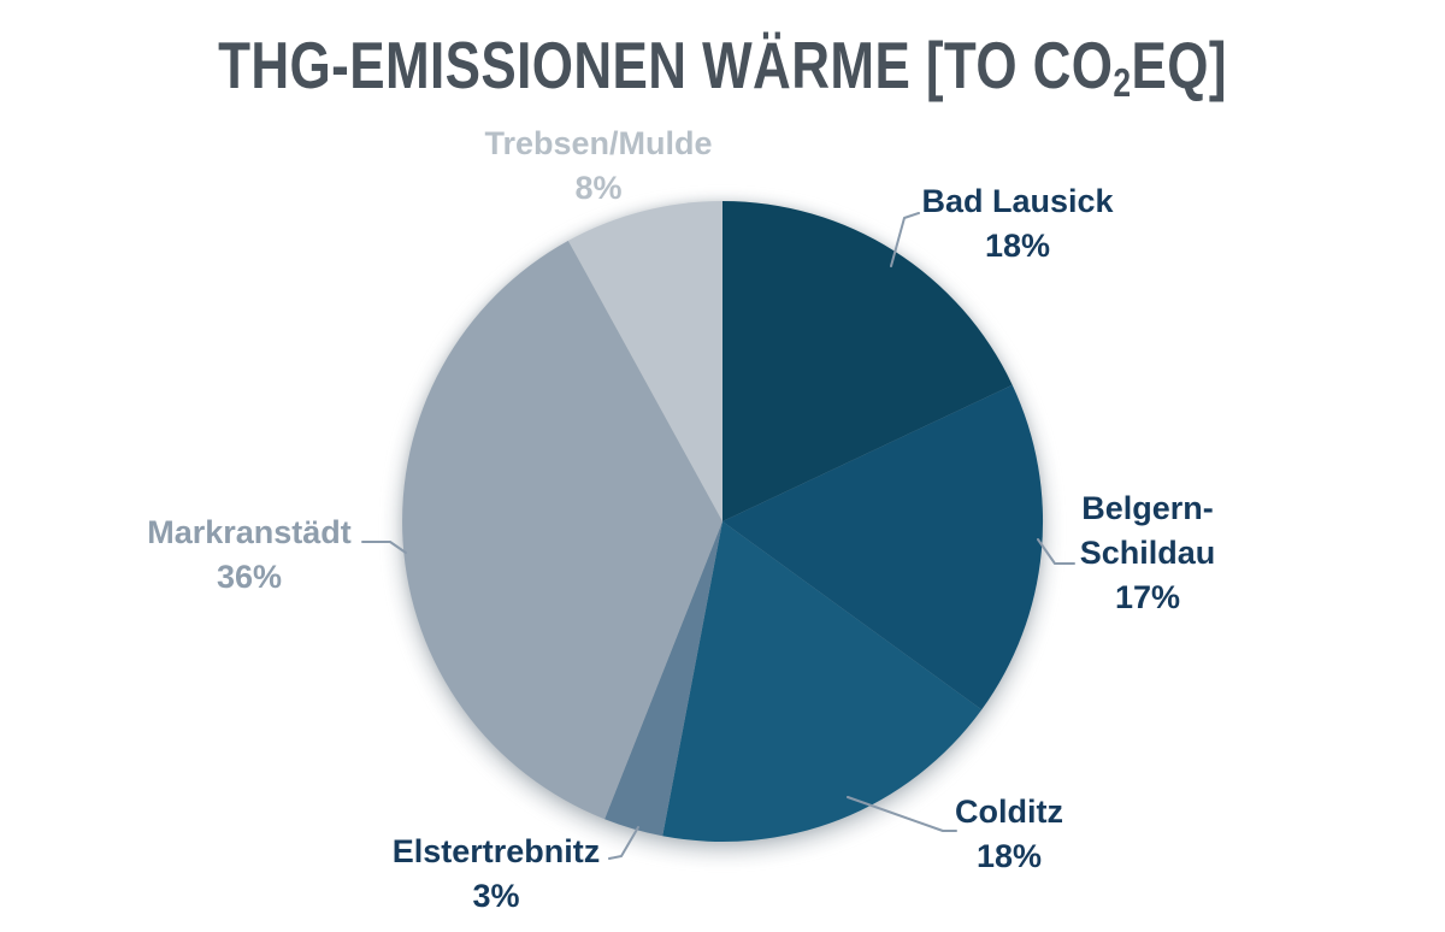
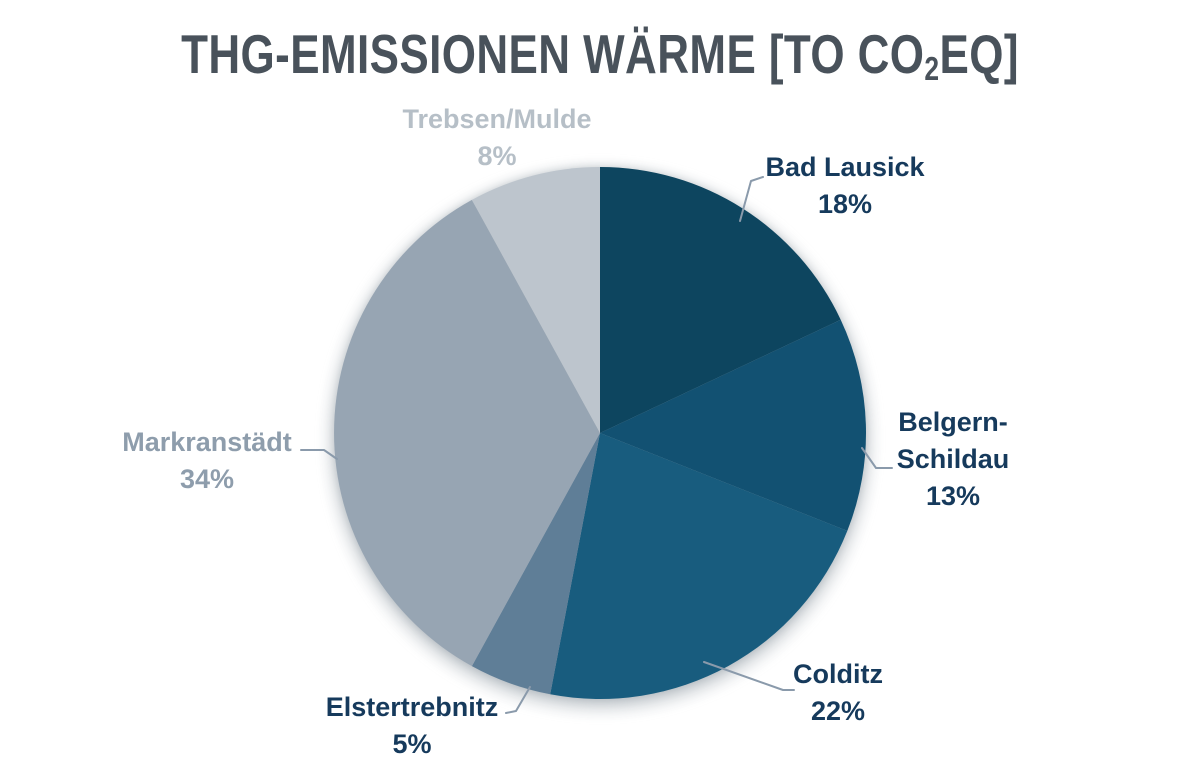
Belgern-Schildau: 17% -> 13%
Colditz: 18% -> 22%
Elstertrebnitz: 3% -> 5%
Markranstädt: 36% -> 34%
